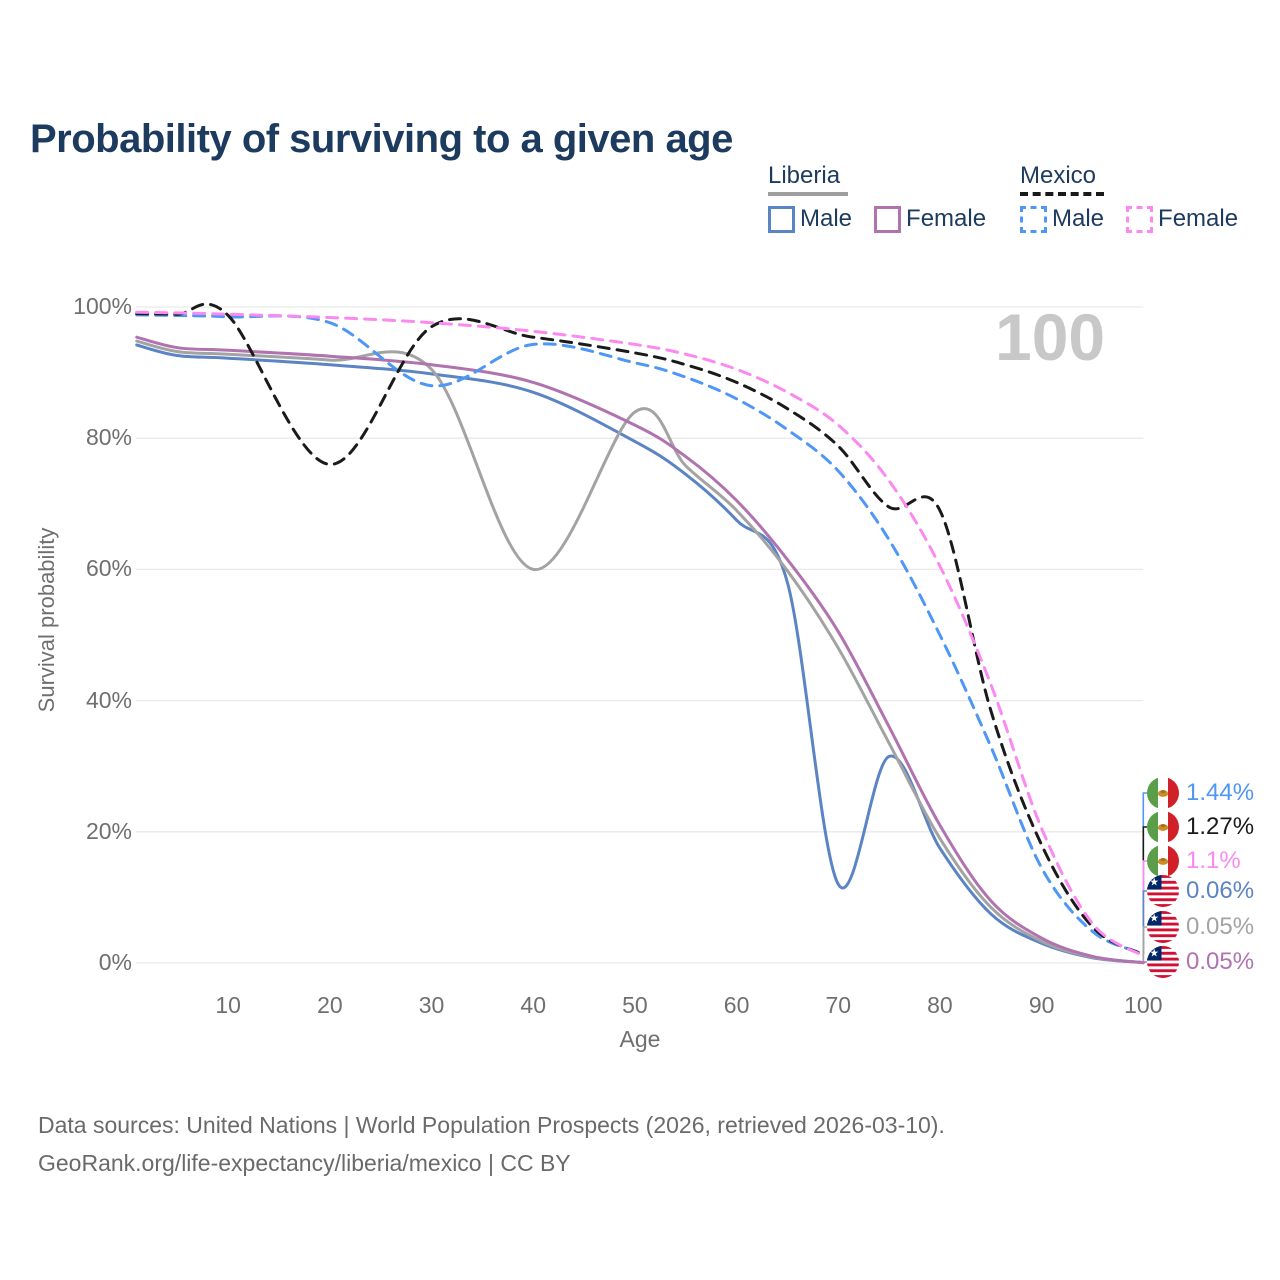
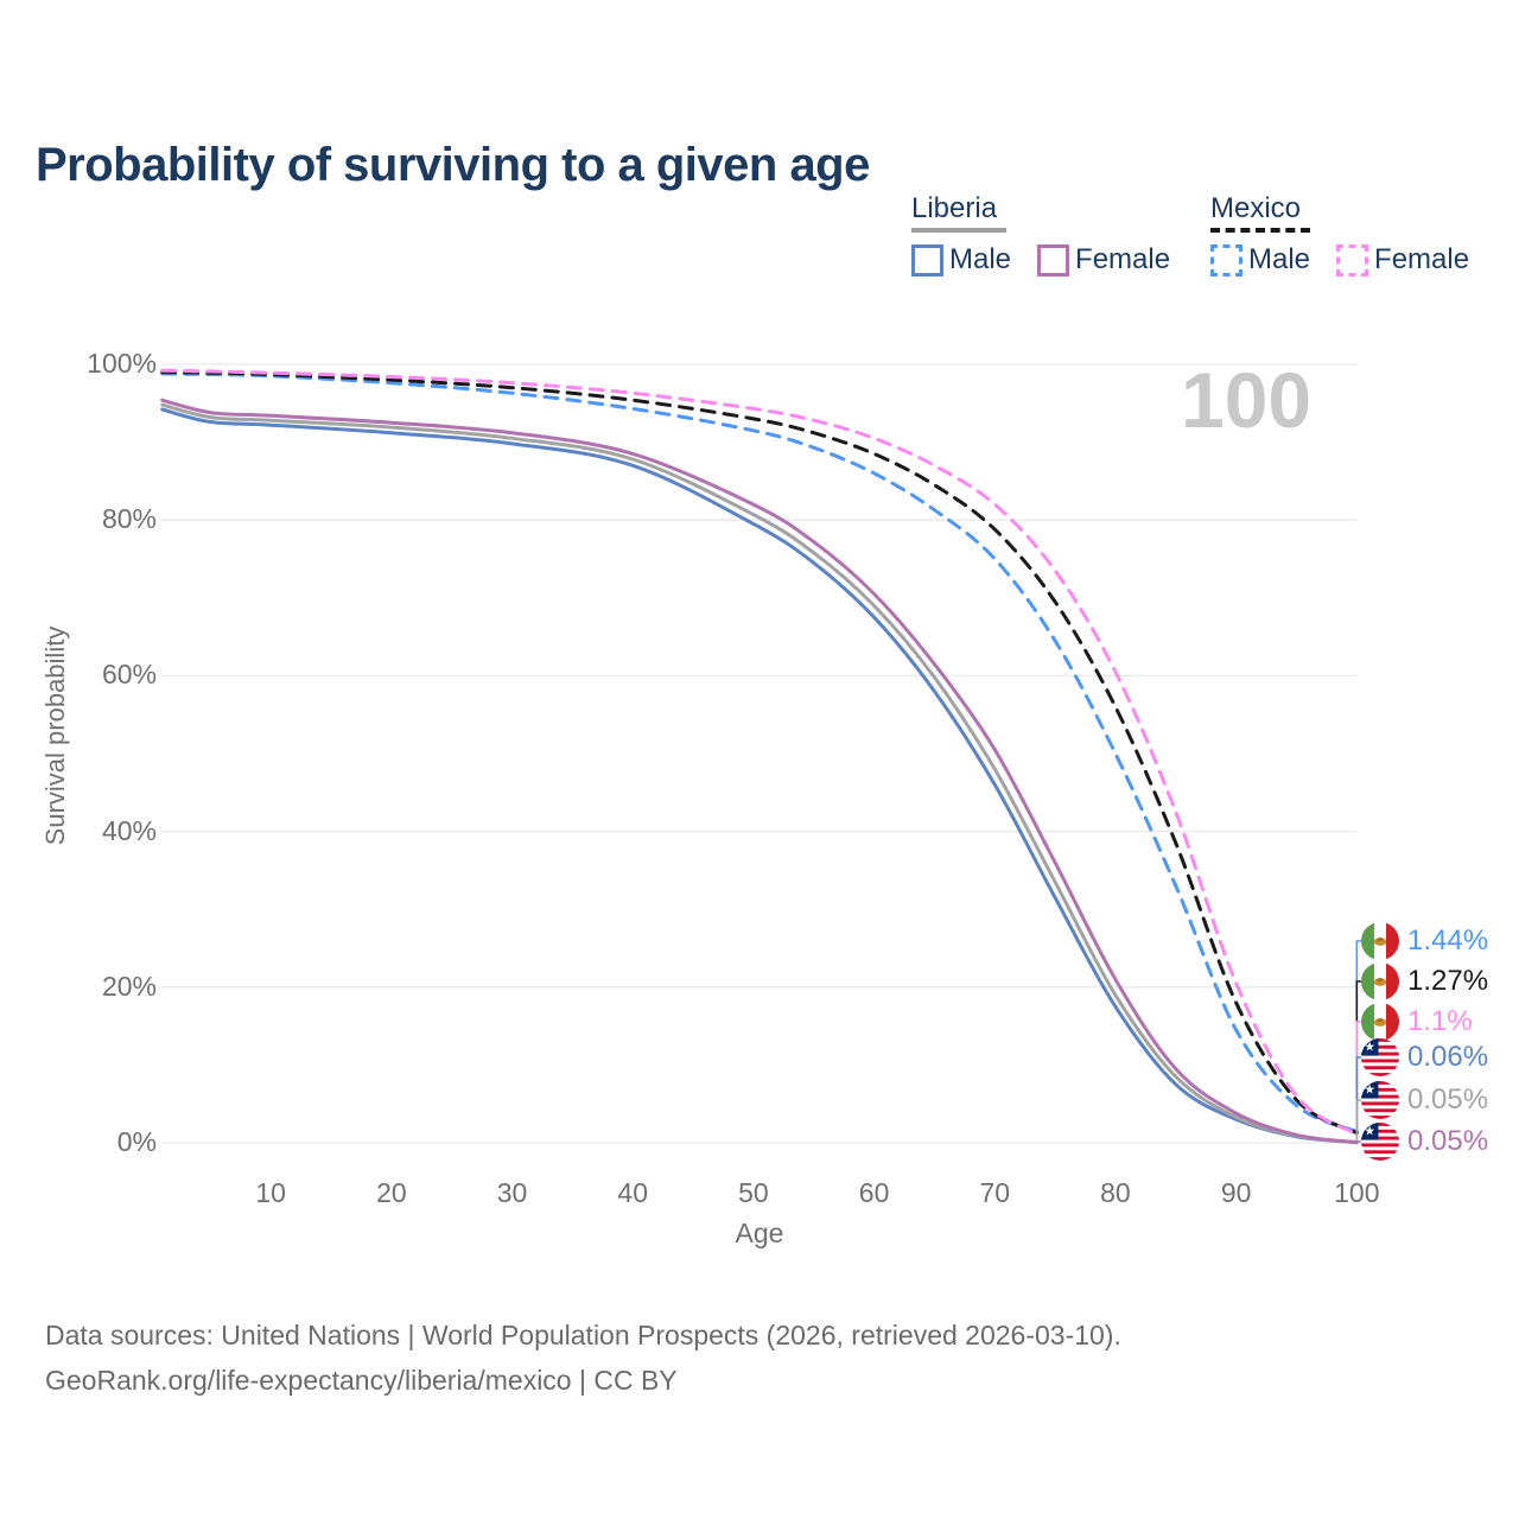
Mexico/20: 76% -> 98%
Mexico Male/30: 88% -> 96%
Liberia/40: 60% -> 88%
Liberia/50: 84% -> 81%
Liberia Male/70: 12% -> 46%
Mexico/80: 69% -> 56%
